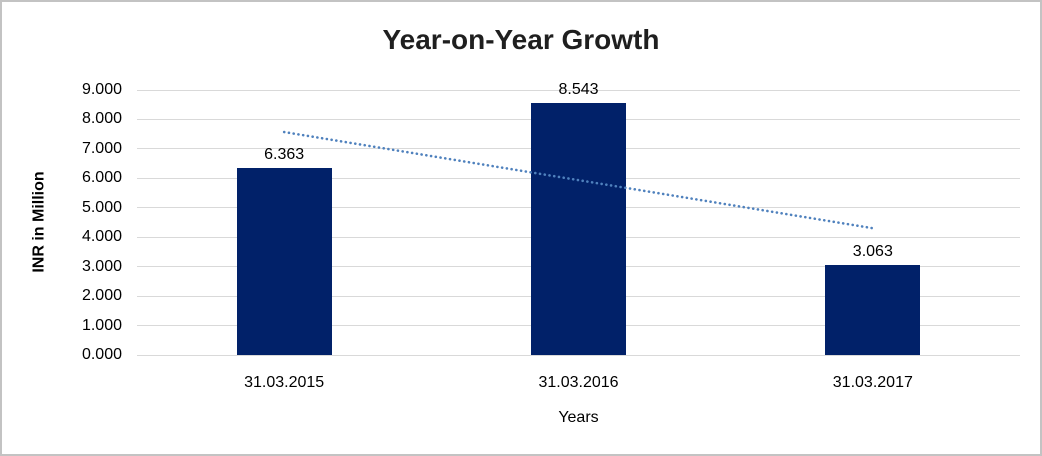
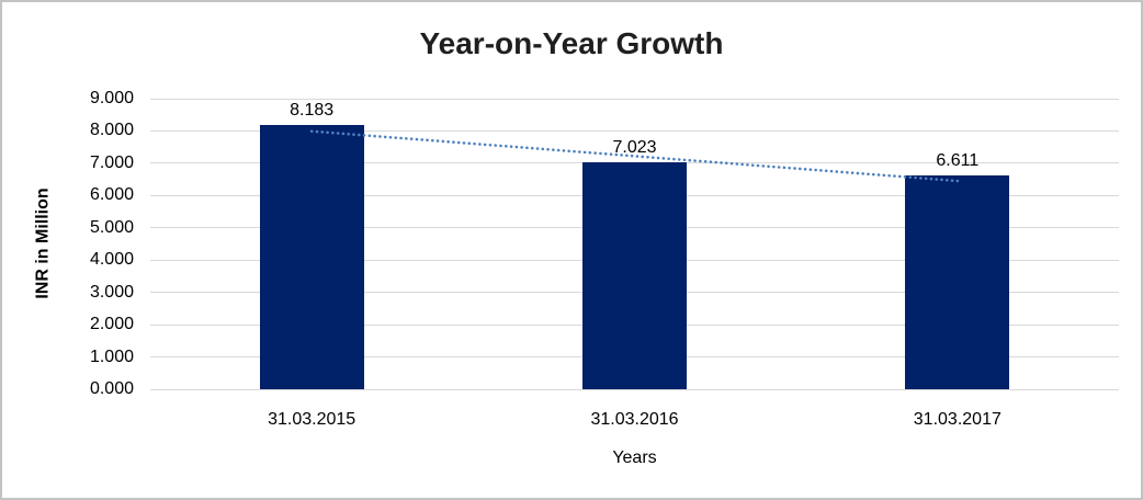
31.03.2015: 6.363 -> 8.183
31.03.2016: 8.543 -> 7.023
31.03.2017: 3.063 -> 6.611
